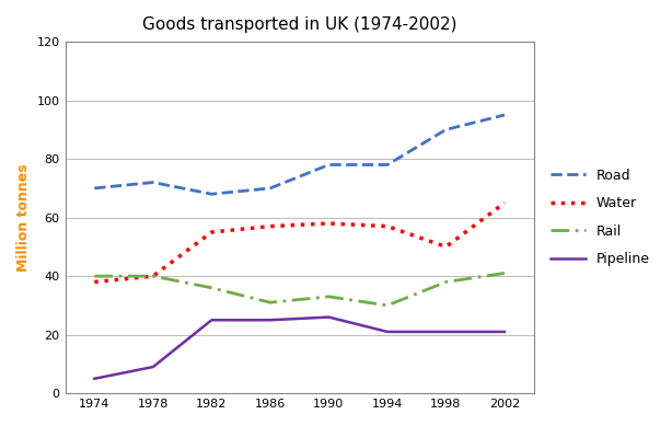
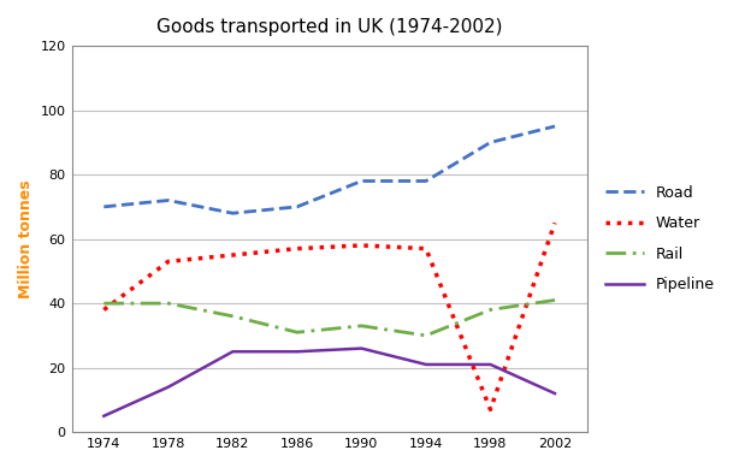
Water/1978: 40 -> 53
Pipeline/1978: 9 -> 14
Water/1998: 50 -> 7
Pipeline/2002: 21 -> 12
